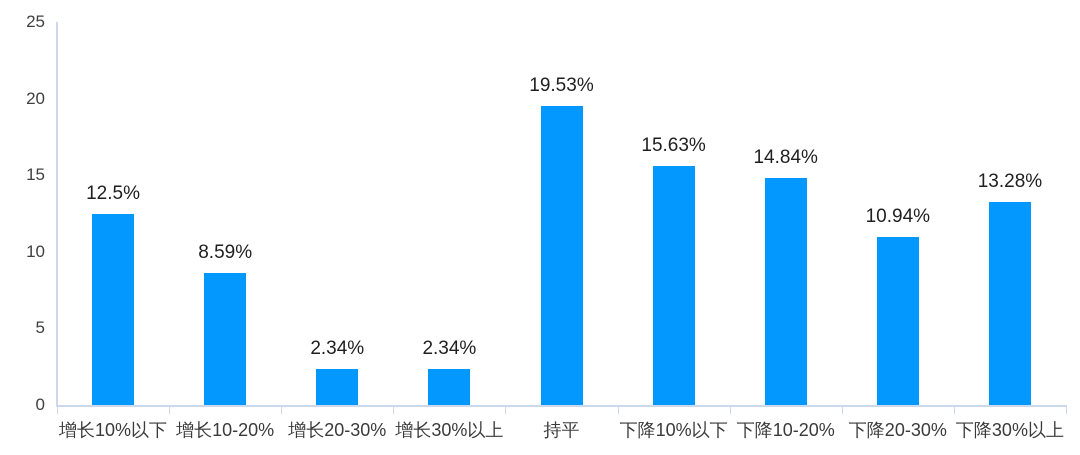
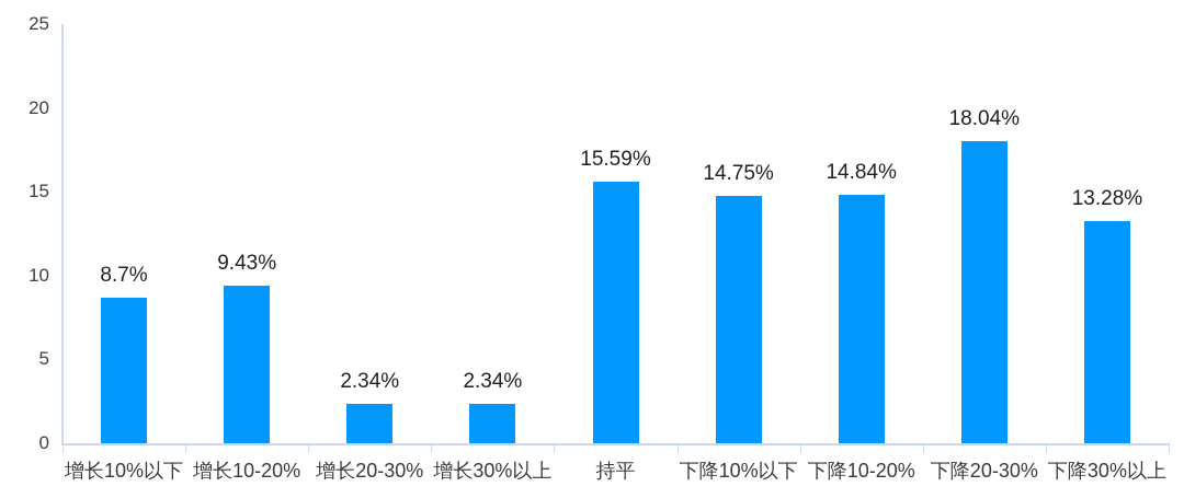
增长10%以下: 12.5% -> 8.7%
增长10-20%: 8.59% -> 9.43%
持平: 19.53% -> 15.59%
下降10%以下: 15.63% -> 14.75%
下降20-30%: 10.94% -> 18.04%
